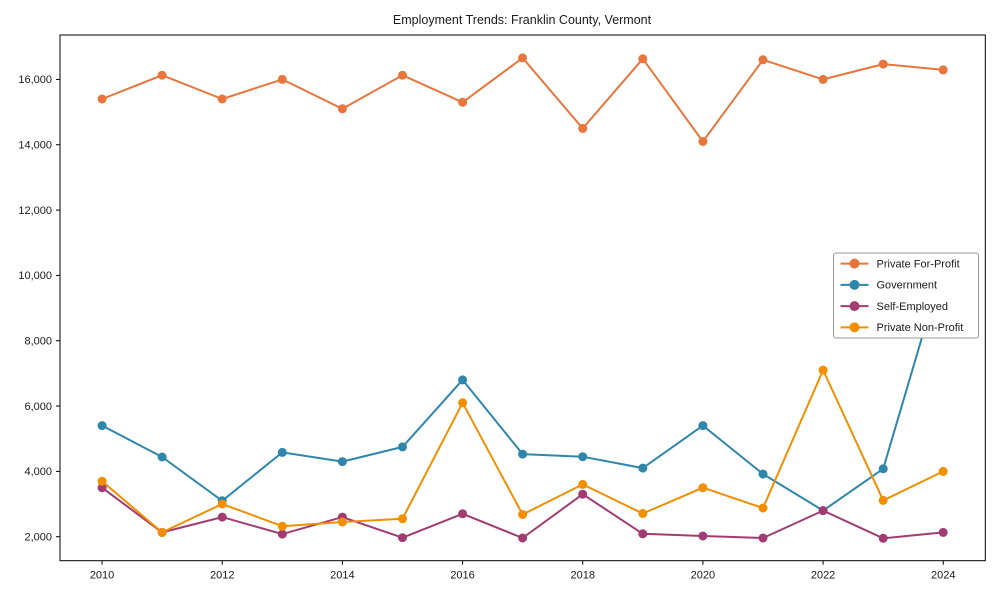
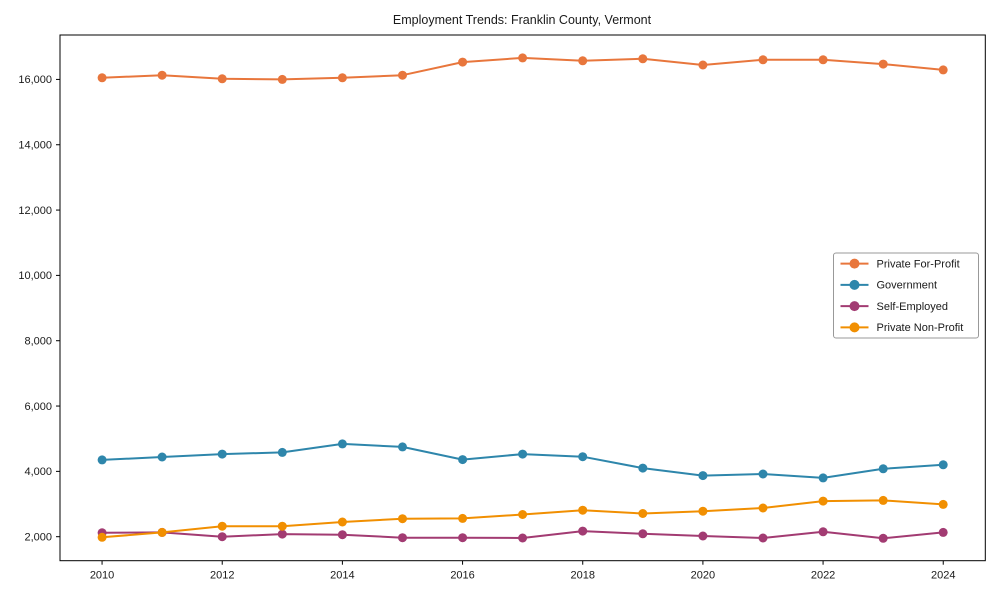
Private For-Profit/2010: 15400 -> 16000
Government/2010: 5400 -> 4400
Self-Employed/2010: 3500 -> 2100
Private Non-Profit/2010: 3700 -> 2000
Private For-Profit/2012: 15400 -> 16000
Government/2012: 3100 -> 4500
Self-Employed/2012: 2600 -> 2000
Private Non-Profit/2012: 3000 -> 2300
Private For-Profit/2014: 15100 -> 16000
Government/2014: 4300 -> 4800
Self-Employed/2014: 2600 -> 2100
Private For-Profit/2016: 15300 -> 16500
Government/2016: 6800 -> 4400
Self-Employed/2016: 2700 -> 2000
Private Non-Profit/2016: 6100 -> 2600
Private For-Profit/2018: 14500 -> 16600
Self-Employed/2018: 3300 -> 2200
Private Non-Profit/2018: 3600 -> 2800
Private For-Profit/2020: 14100 -> 16400
Government/2020: 5400 -> 3900
Private Non-Profit/2020: 3500 -> 2800
Private For-Profit/2022: 16000 -> 16600
Government/2022: 2800 -> 3800
Self-Employed/2022: 2800 -> 2200
Private Non-Profit/2022: 7100 -> 3100
Government/2024: 10300 -> 4200
Private Non-Profit/2024: 4000 -> 3000
